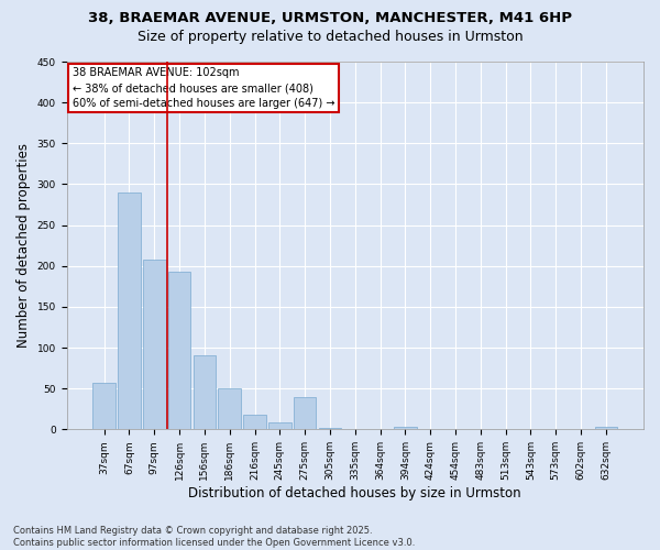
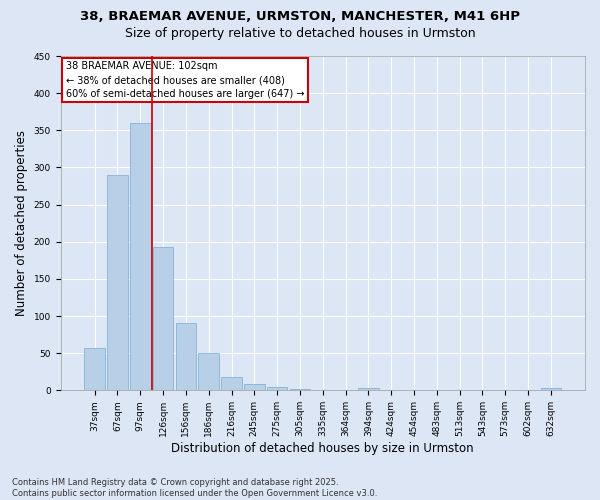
97sqm: 208 -> 360
275sqm: 40 -> 4
